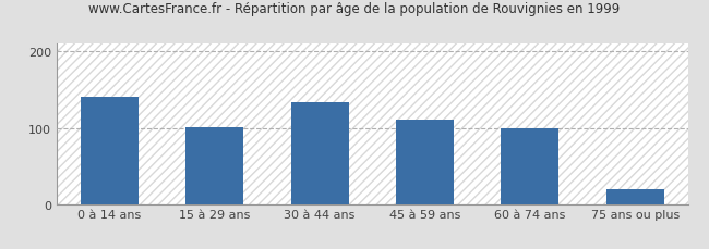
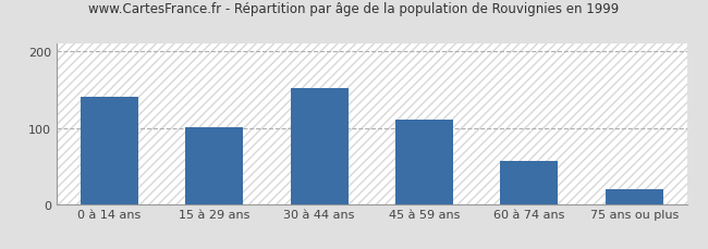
30 à 44 ans: 134 -> 152
60 à 74 ans: 100 -> 57
